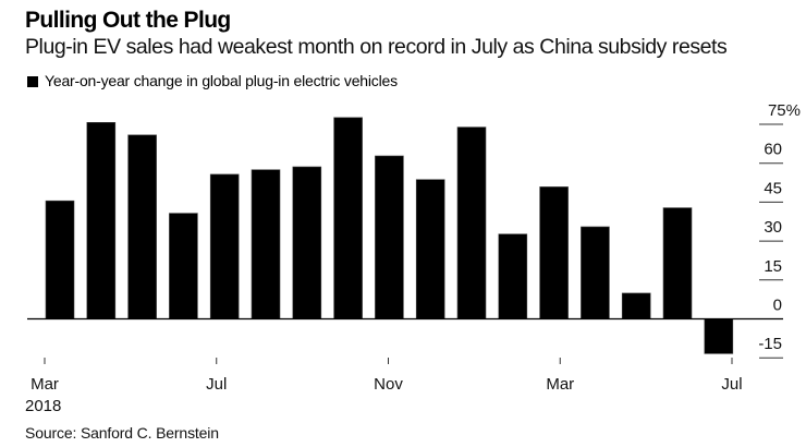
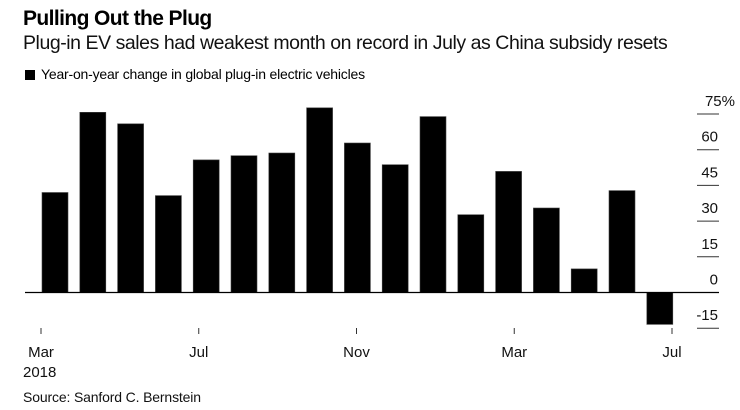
Mar 2018: 46 -> 42
